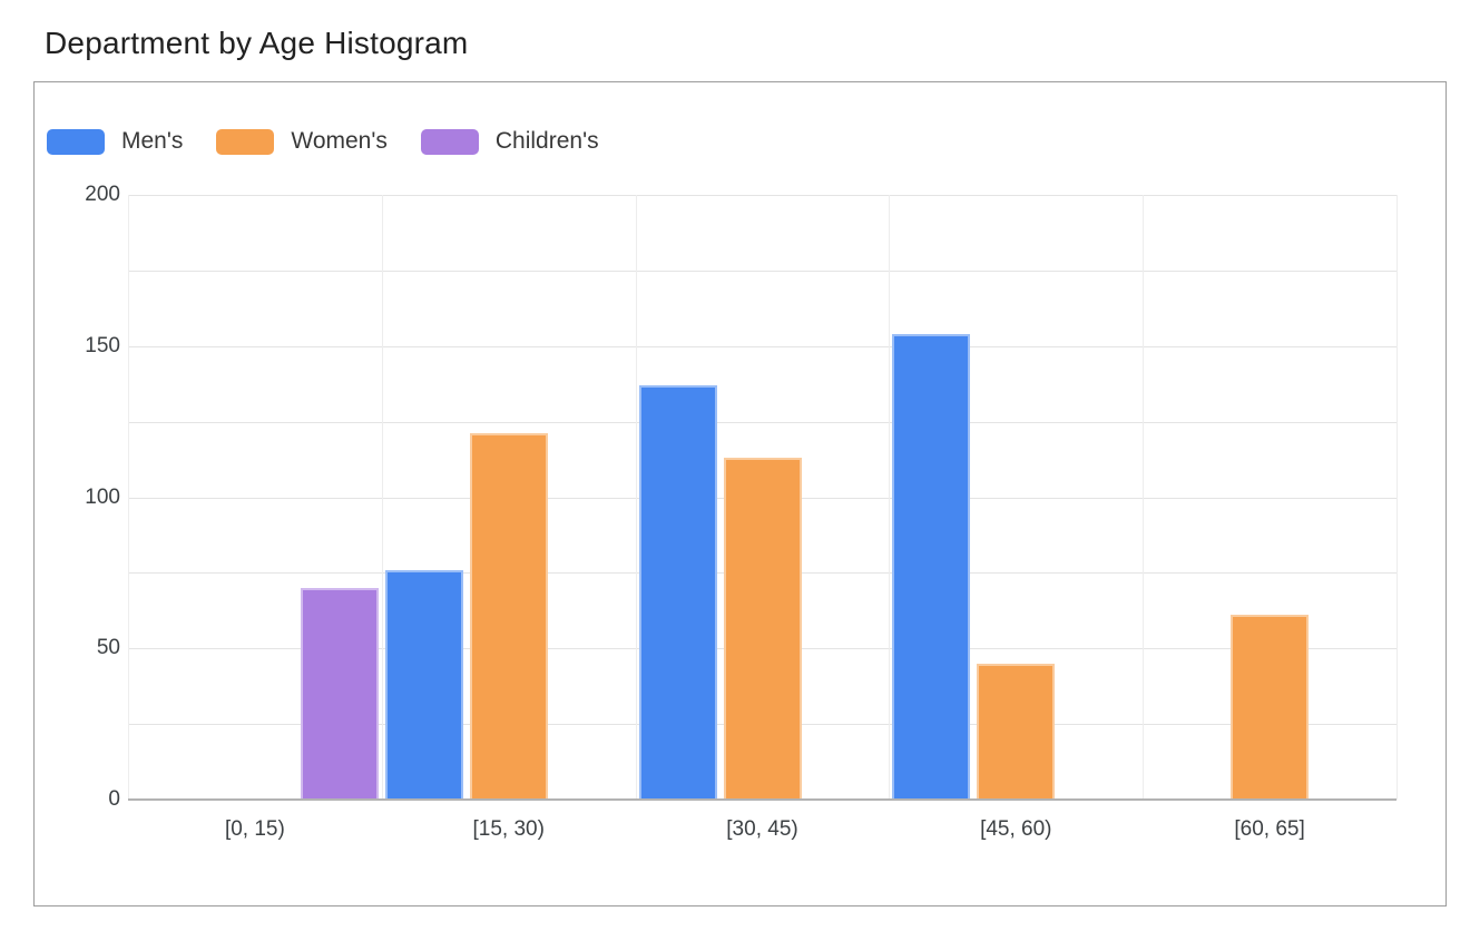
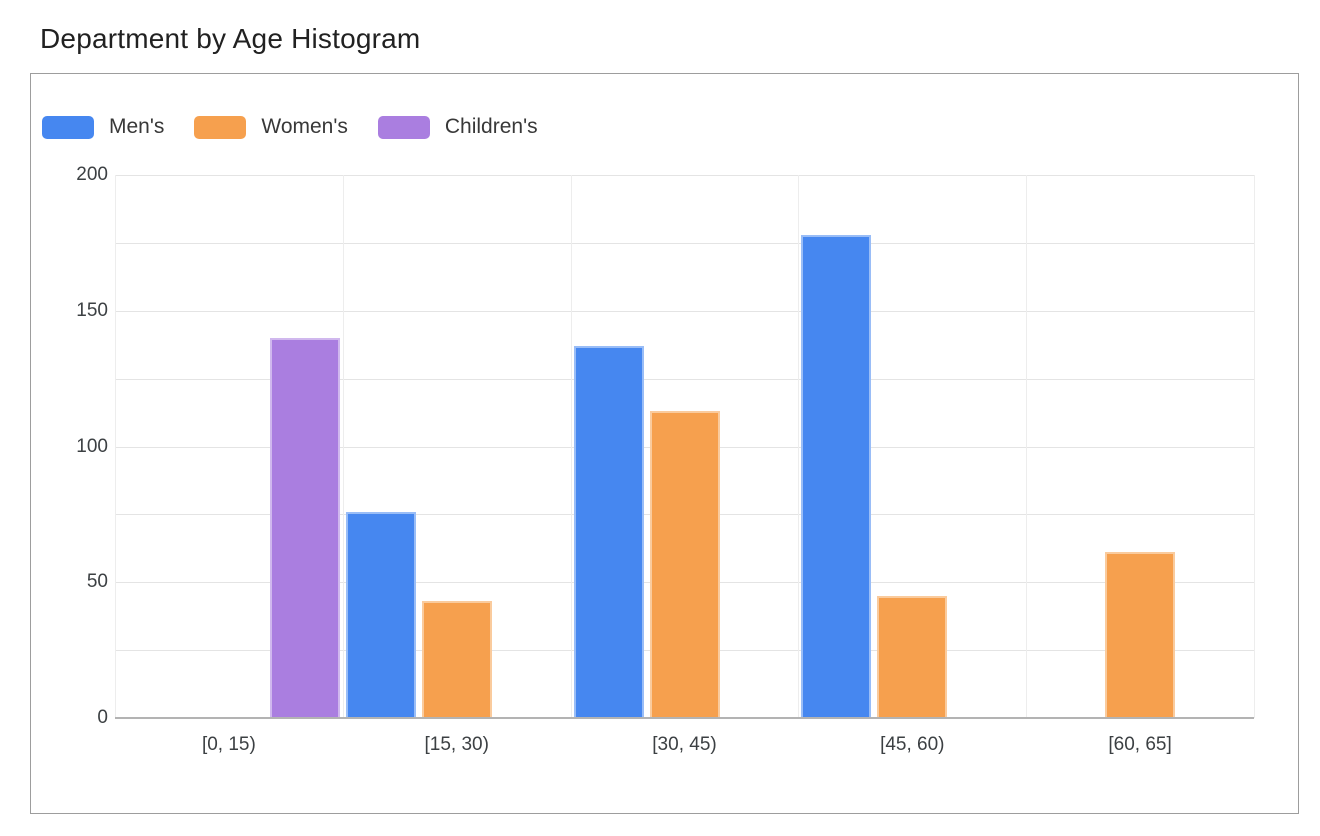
Children's/[0, 15): 70 -> 140
Women's/[15, 30): 121 -> 43
Men's/[45, 60): 154 -> 178
